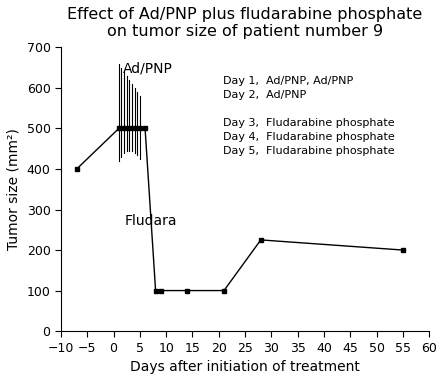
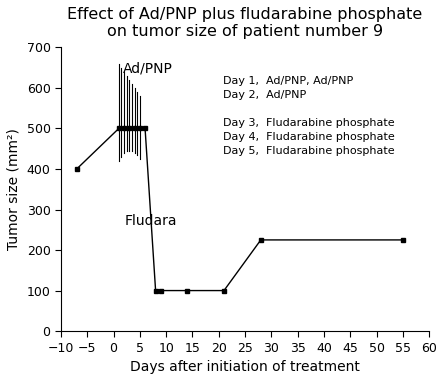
55: 200 -> 225
